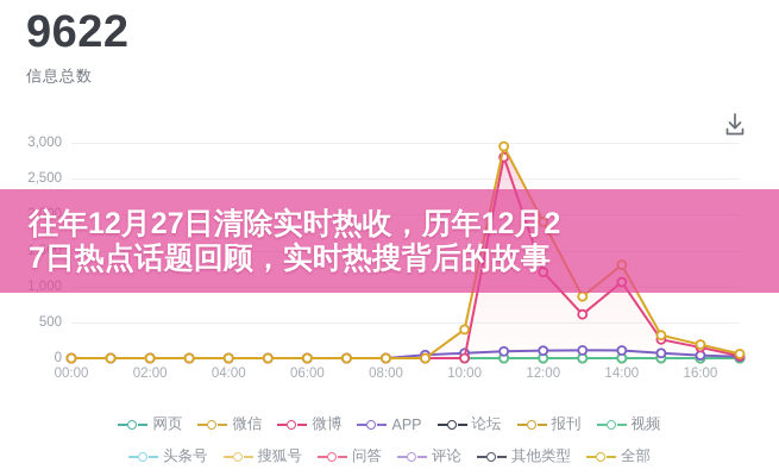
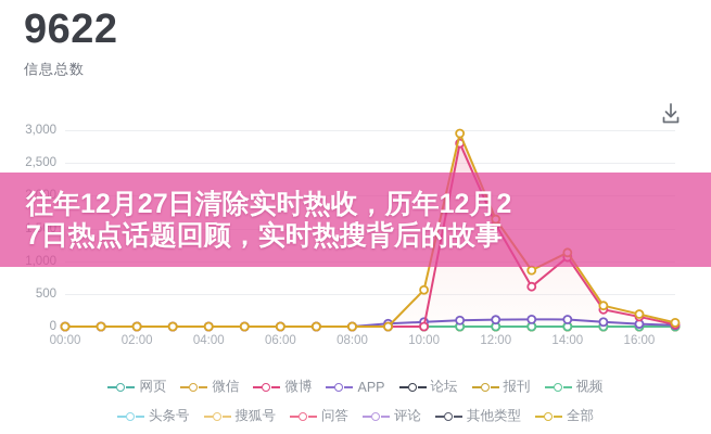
全部/10:00: 400 -> 600
全部/12:00: 1900 -> 1600
微博/12:00: 1200 -> 1600
全部/14:00: 1300 -> 1100
